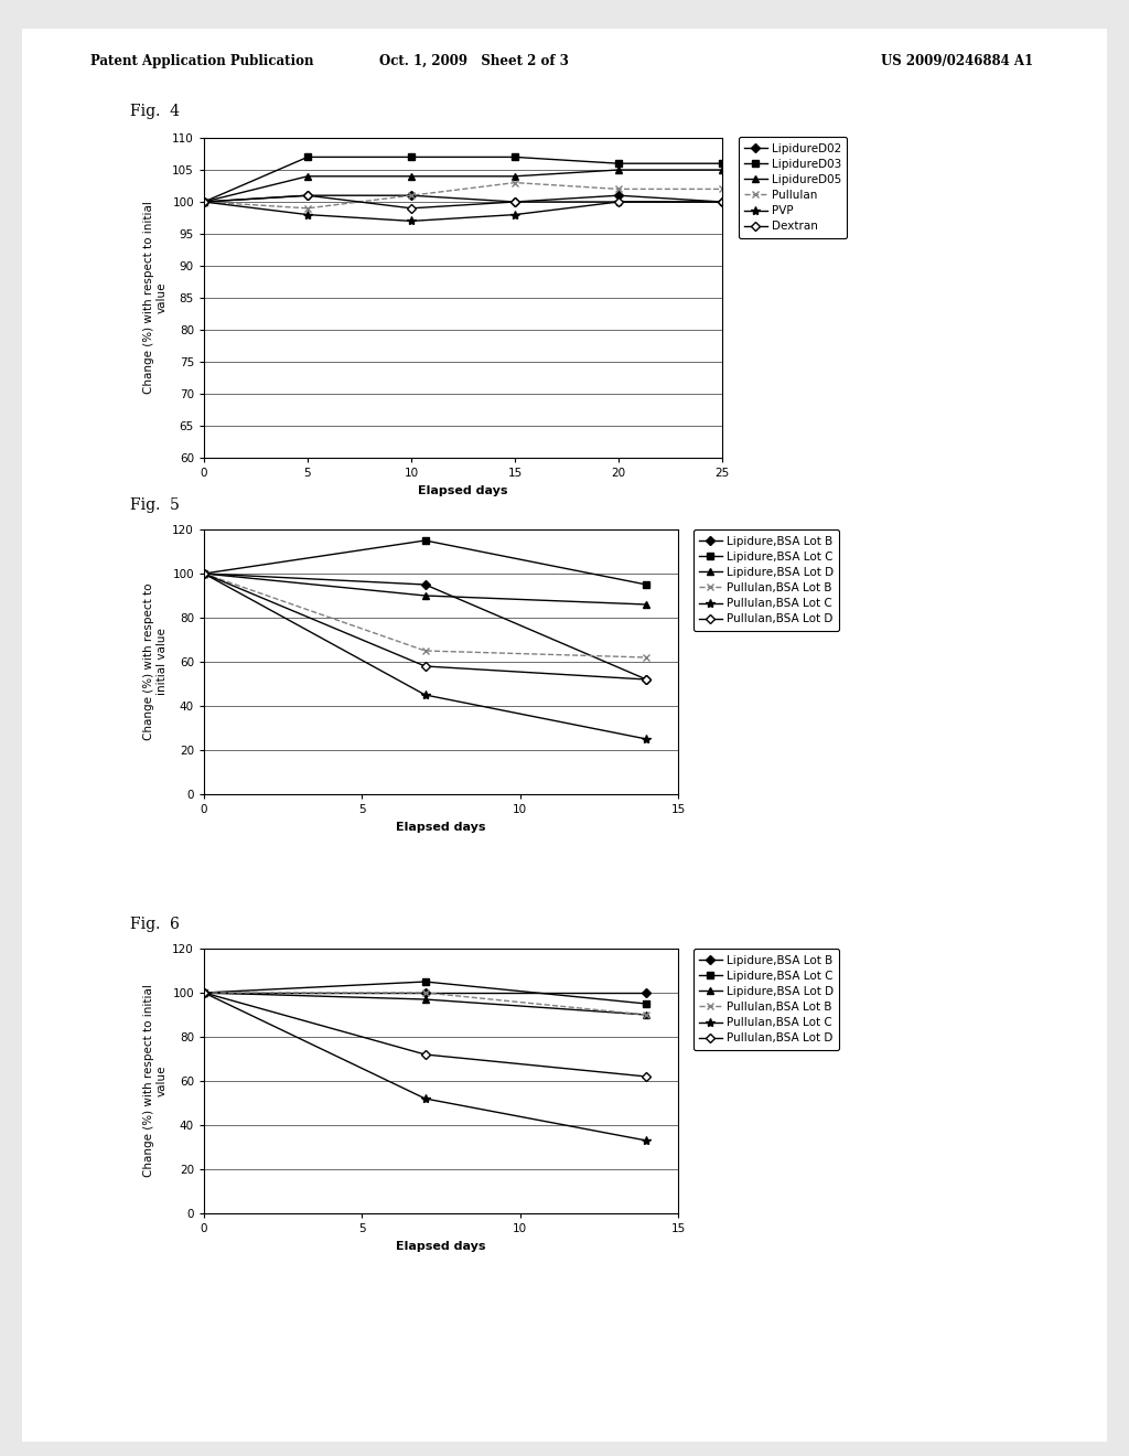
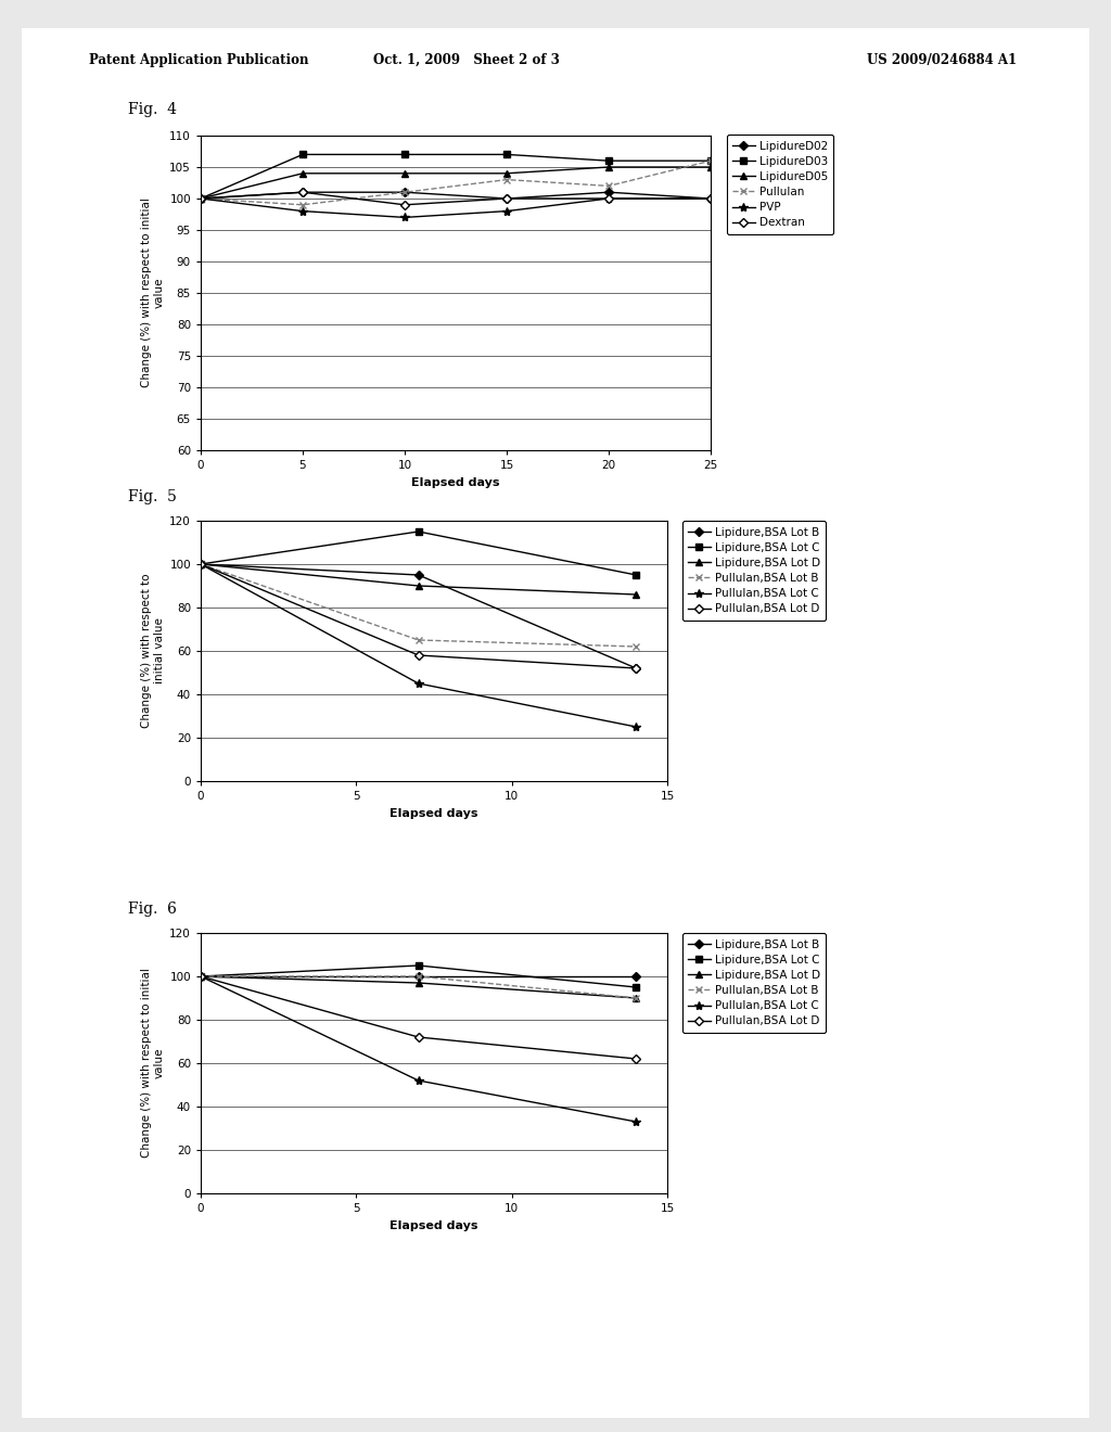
Pullulan/25: 102 -> 106
